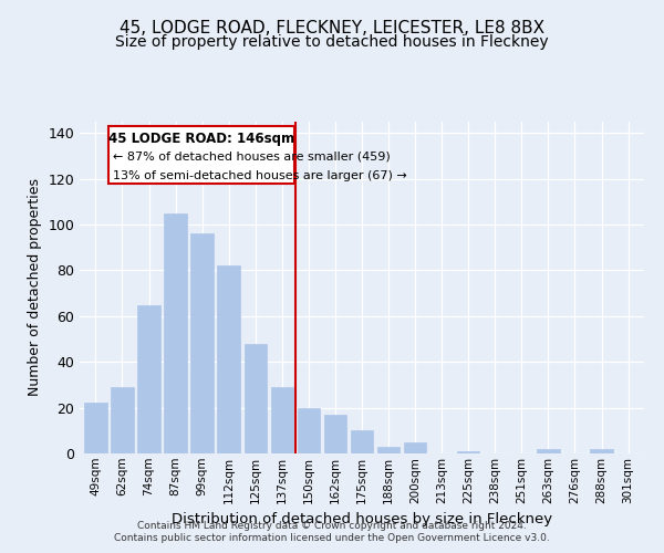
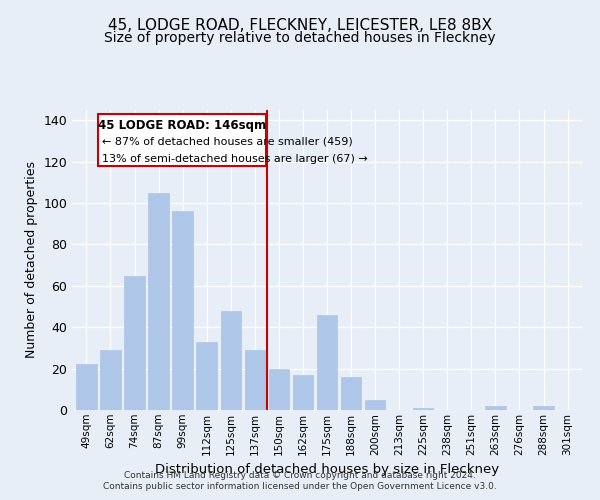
112sqm: 82 -> 33
175sqm: 10 -> 46
188sqm: 3 -> 16
